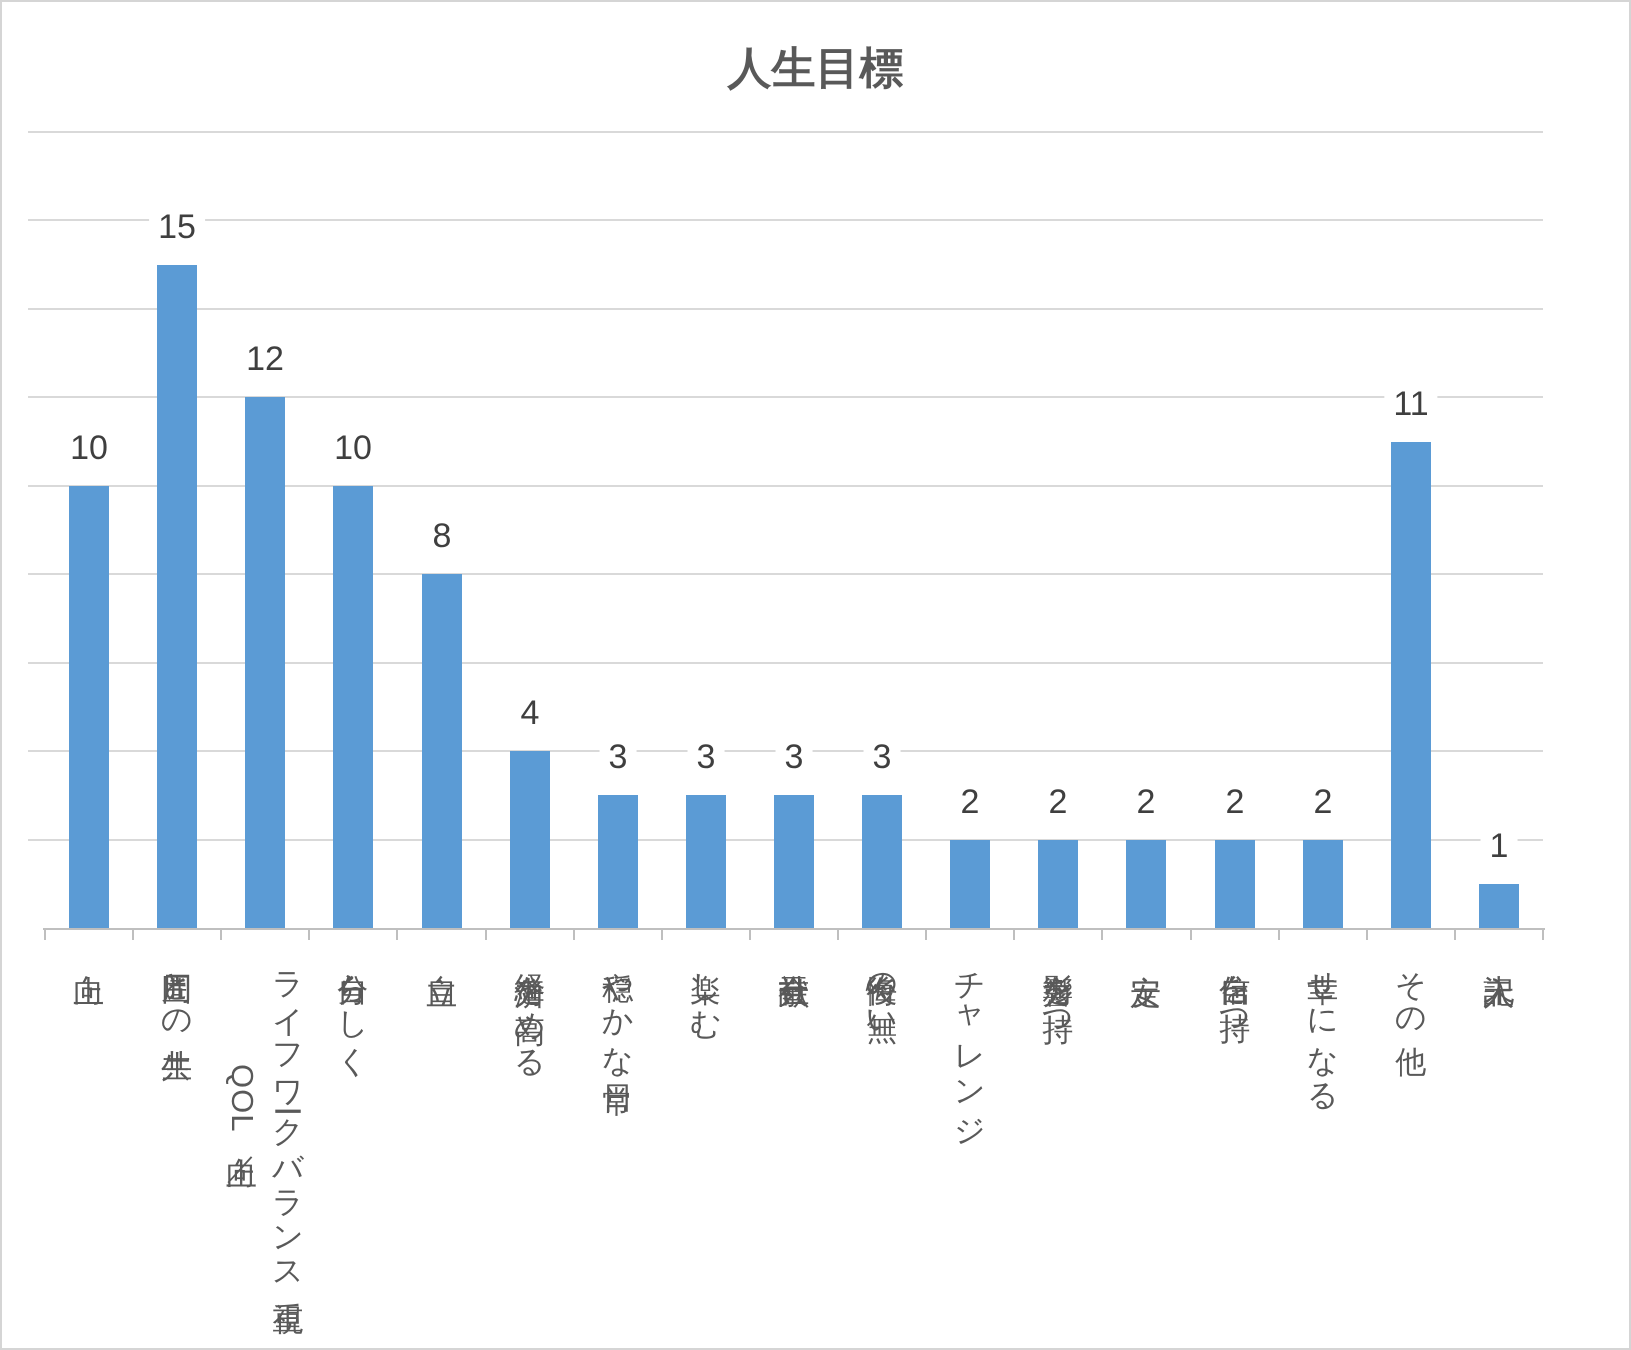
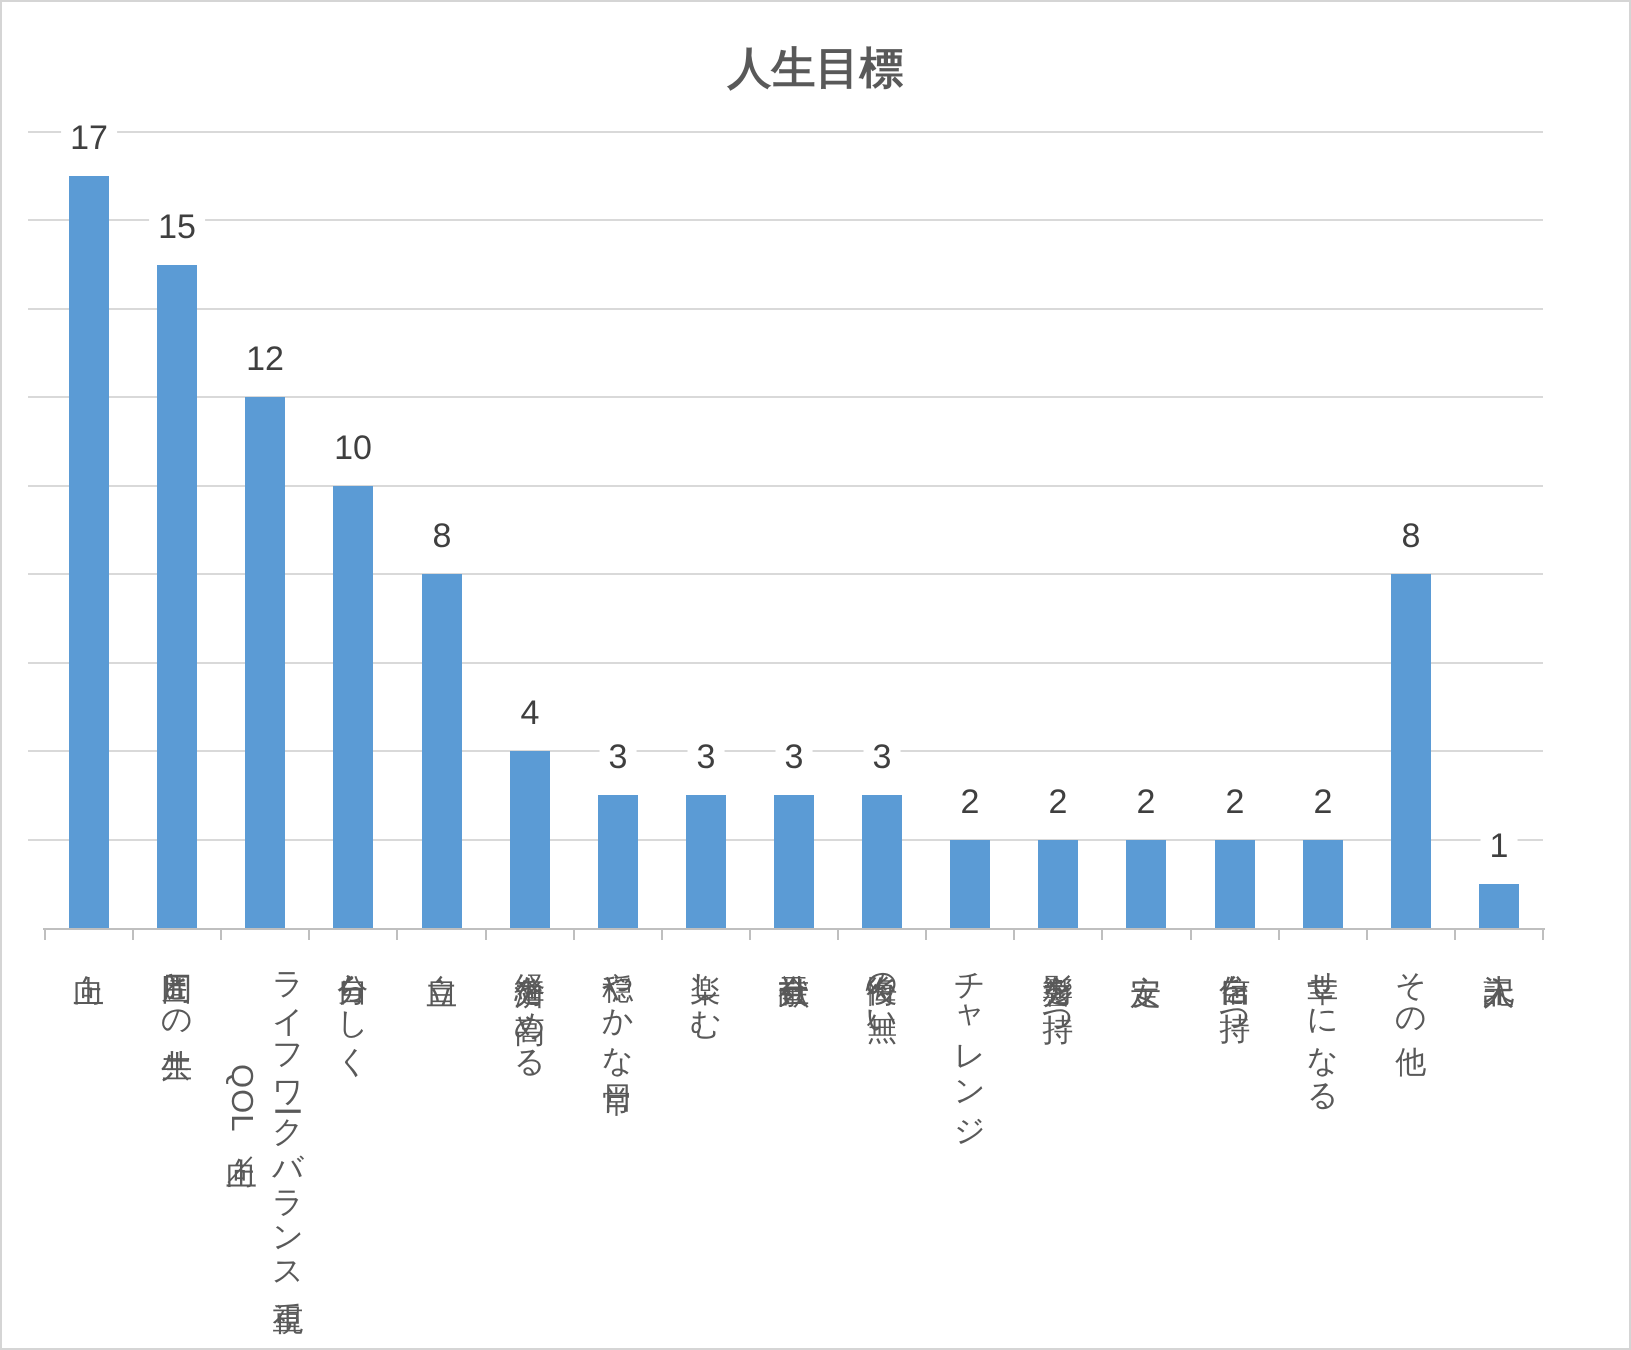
向上: 10 -> 17
その他: 11 -> 8
